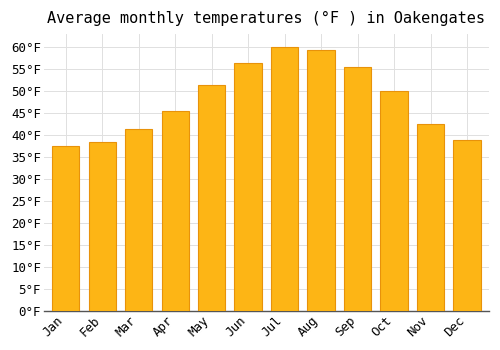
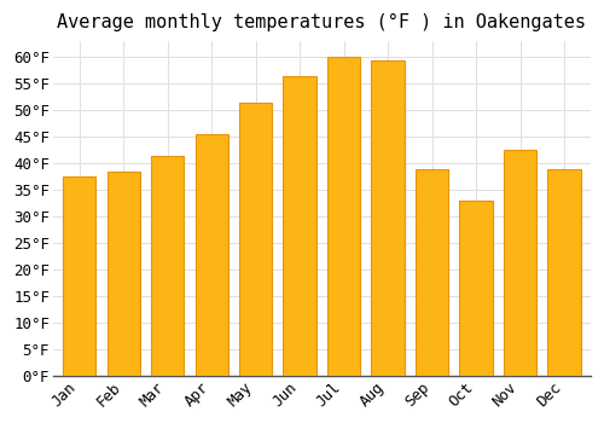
Sep: 55.5°F -> 39.0°F
Oct: 50.0°F -> 33.0°F
